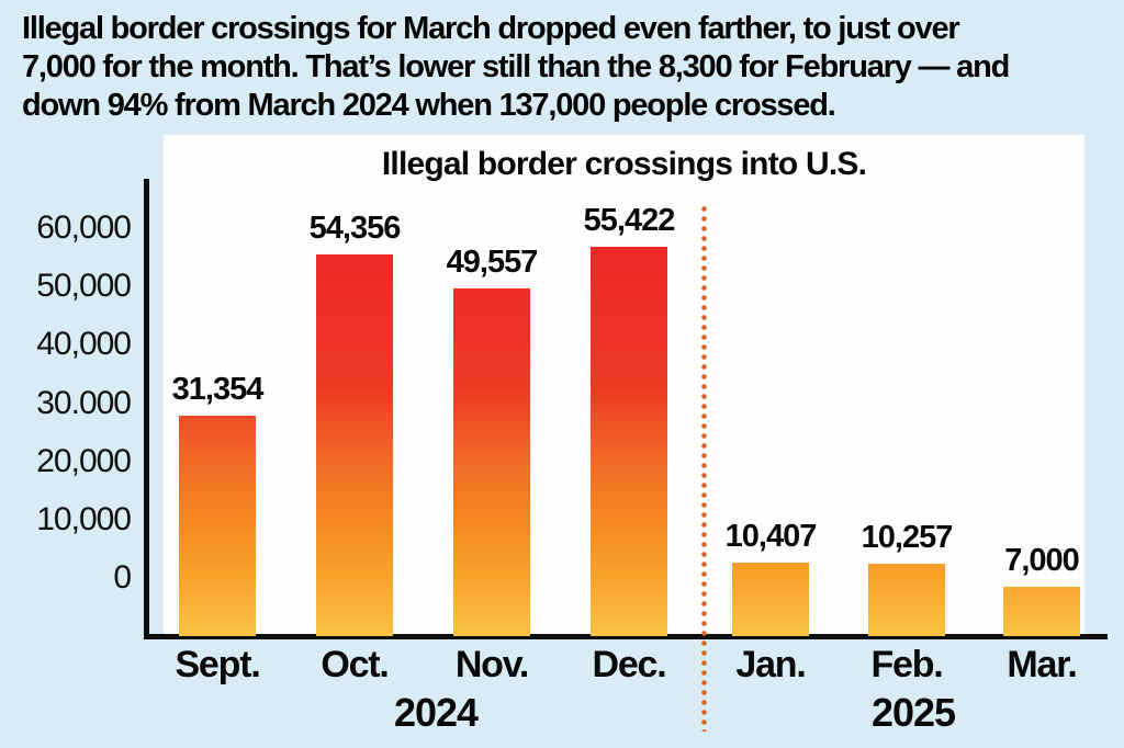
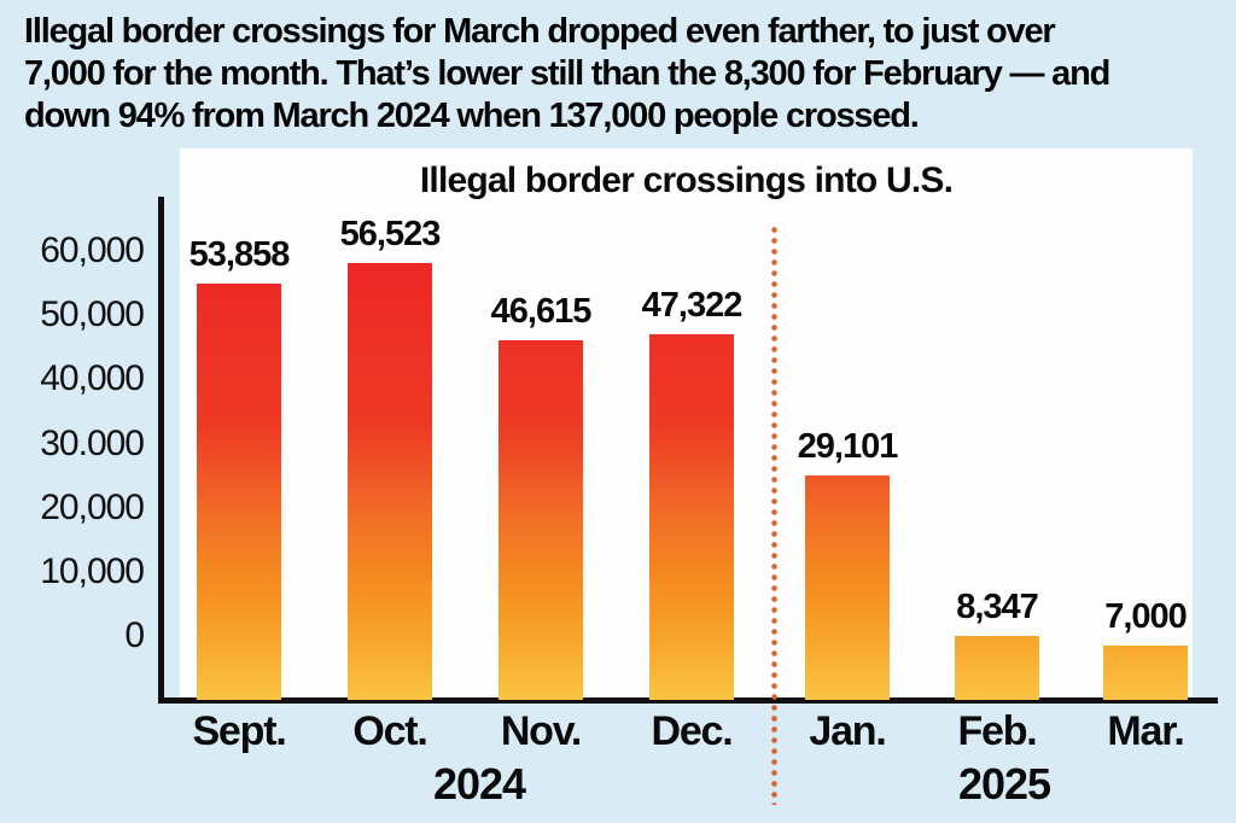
Sept.: 31,354 -> 53,858
Oct.: 54,356 -> 56,523
Nov.: 49,557 -> 46,615
Dec.: 55,422 -> 47,322
Jan.: 10,407 -> 29,101
Feb.: 10,257 -> 8,347
